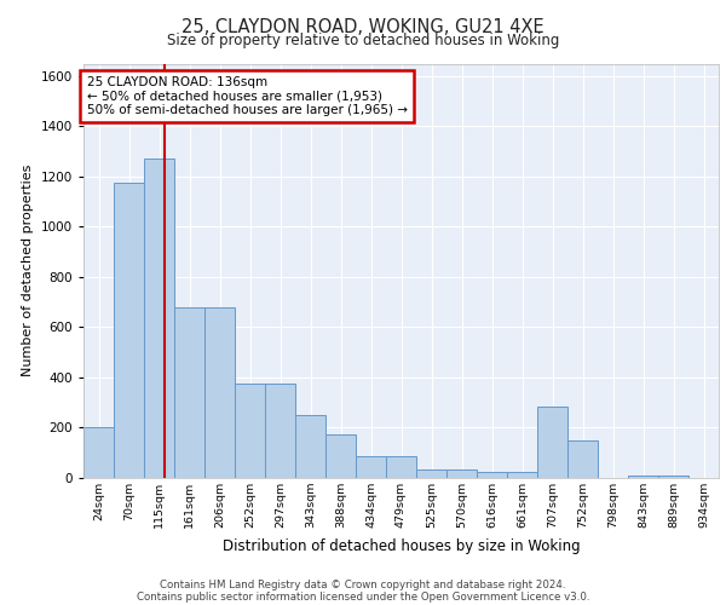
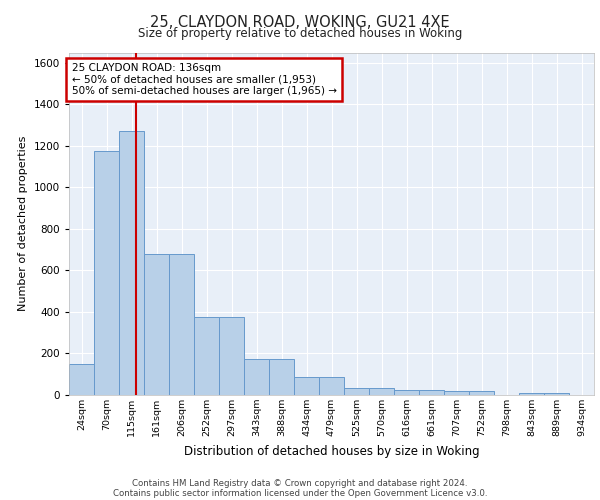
24sqm: 200 -> 150
343sqm: 250 -> 175
707sqm: 285 -> 20
752sqm: 150 -> 20
